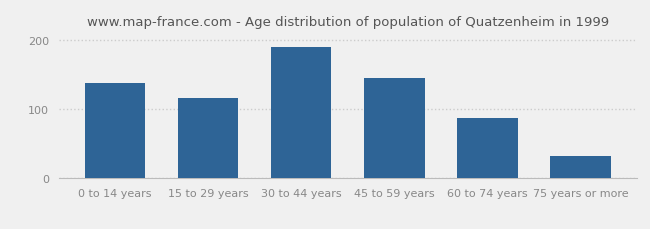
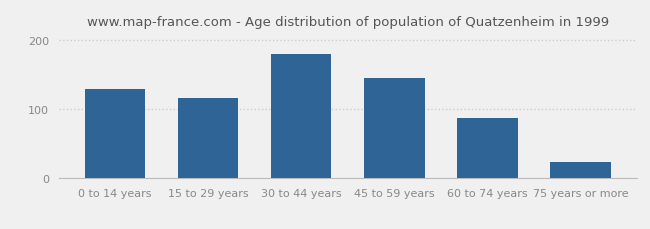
0 to 14 years: 138 -> 130
30 to 44 years: 190 -> 180
75 years or more: 32 -> 24
